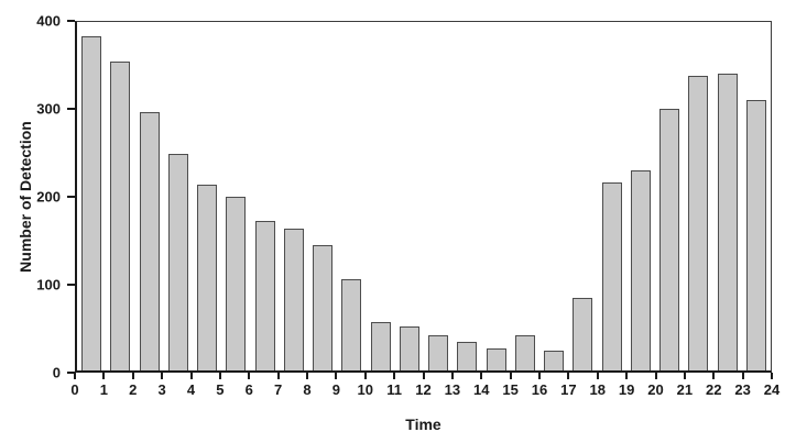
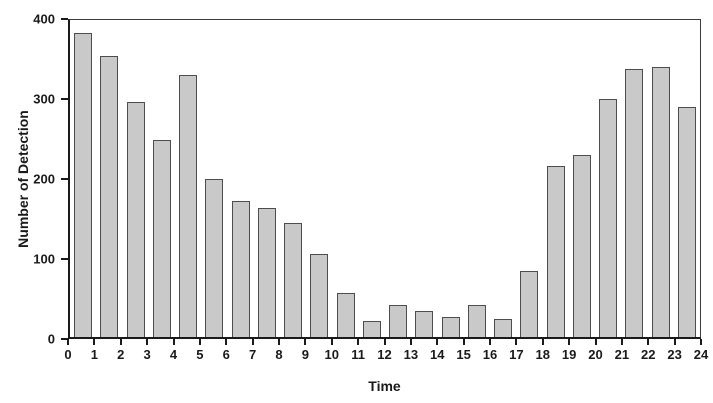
4: 210 -> 330
11: 50 -> 20
23: 310 -> 290
